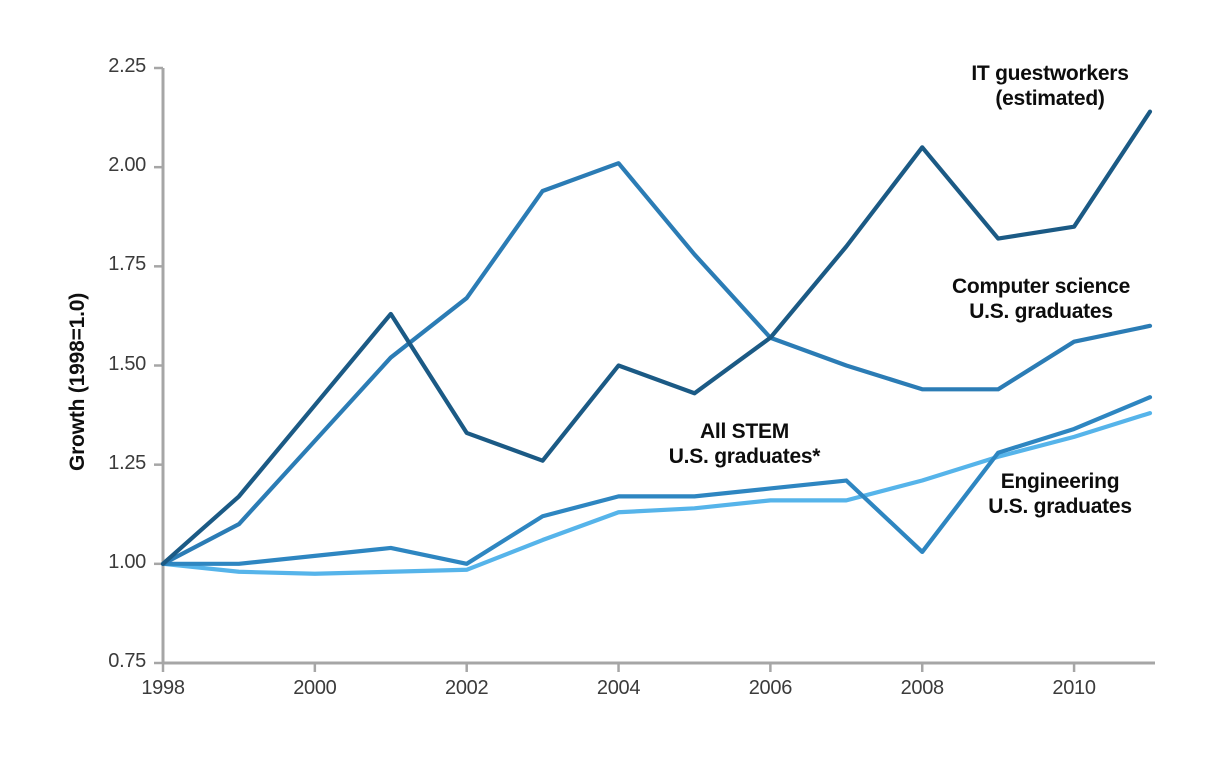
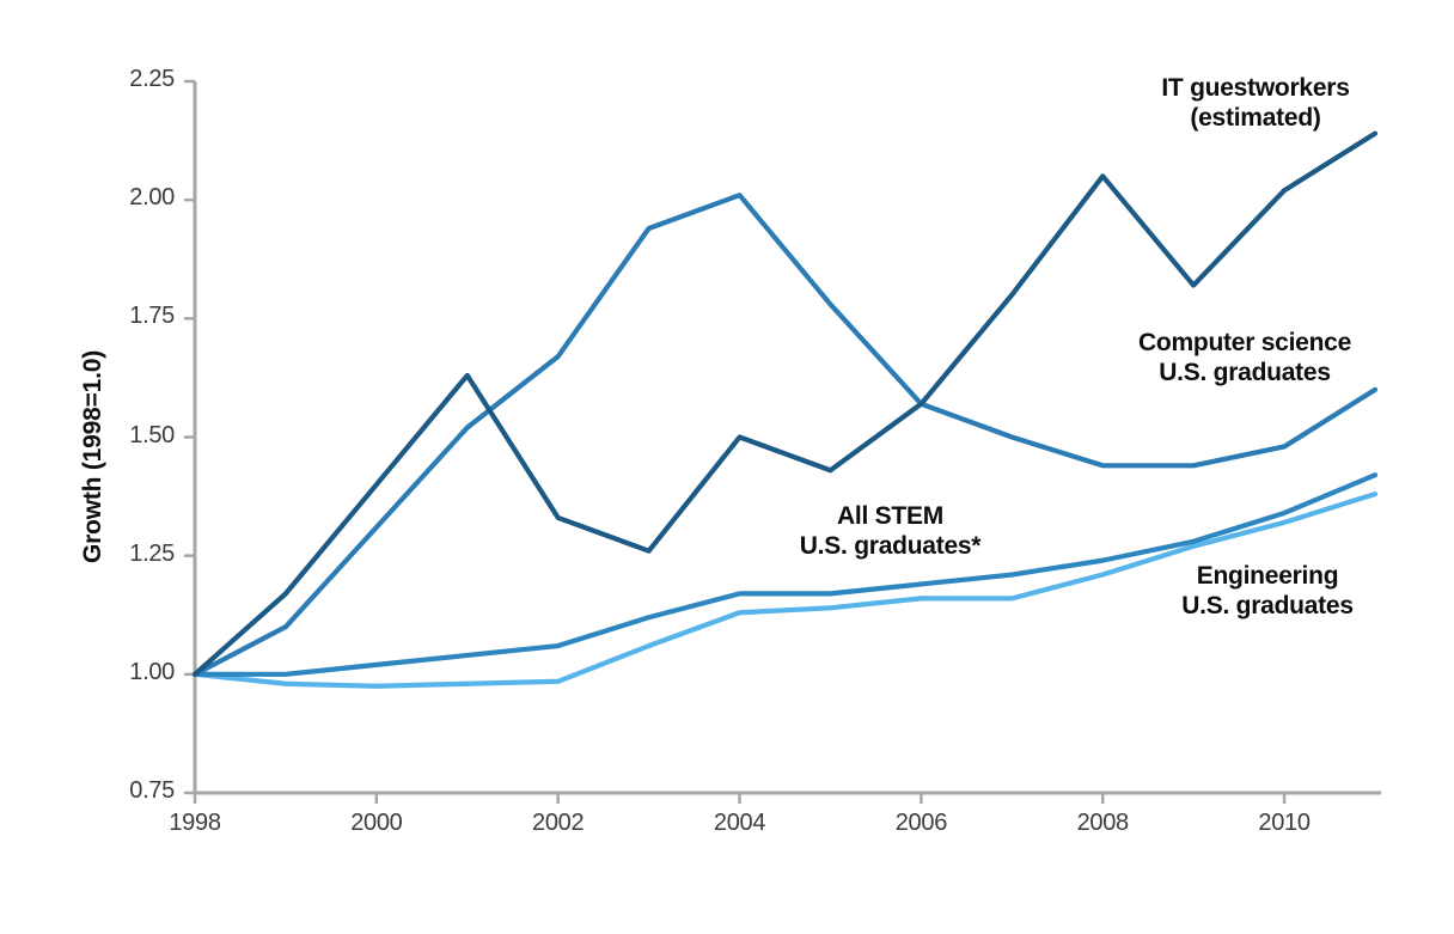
All STEM U.S. graduates*/2002: 1.00 -> 1.06
All STEM U.S. graduates*/2008: 1.03 -> 1.24
IT guestworkers (estimated)/2010: 1.85 -> 2.02
Computer science U.S. graduates/2010: 1.56 -> 1.48
